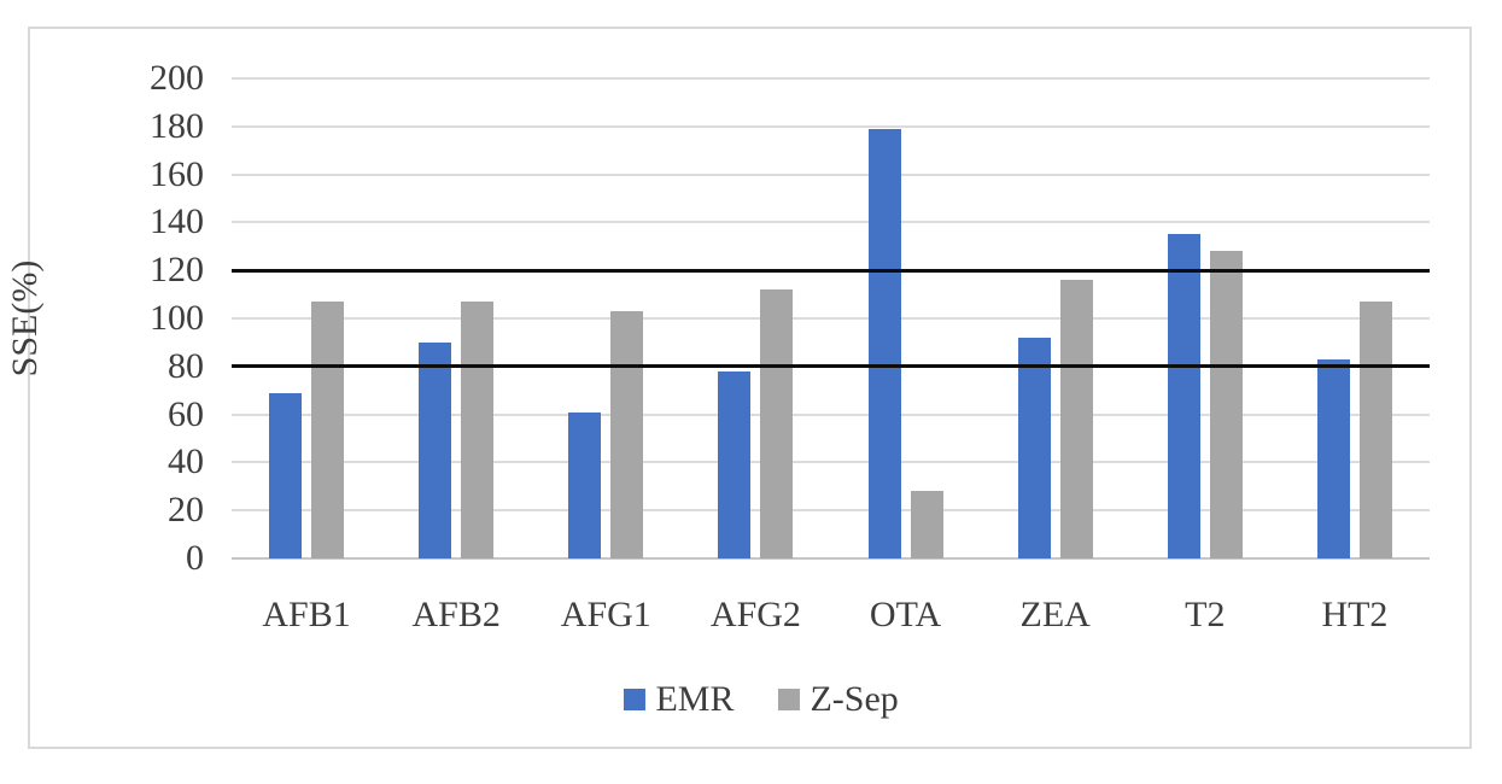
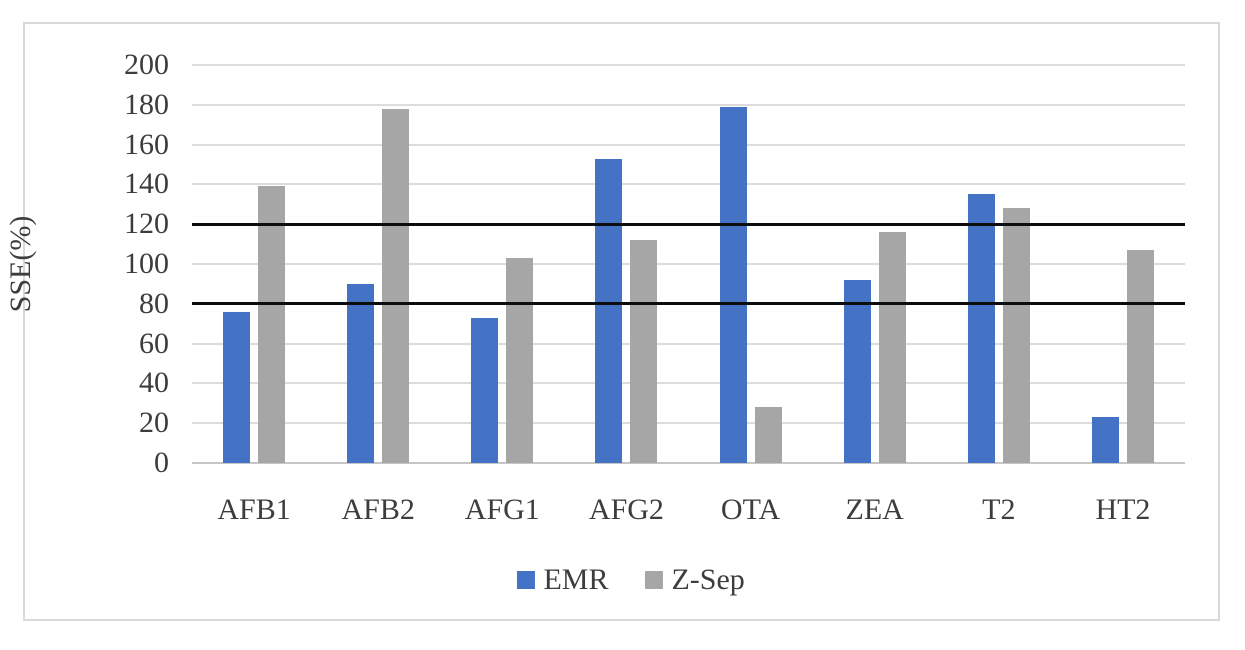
EMR/AFB1: 69 -> 76
Z-Sep/AFB1: 107 -> 139
Z-Sep/AFB2: 107 -> 178
EMR/AFG1: 61 -> 73
EMR/AFG2: 78 -> 153
EMR/HT2: 83 -> 23
